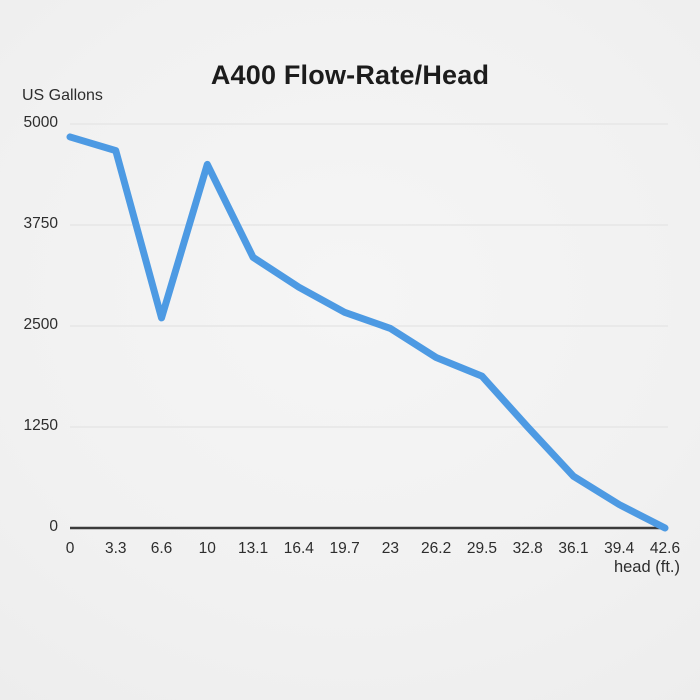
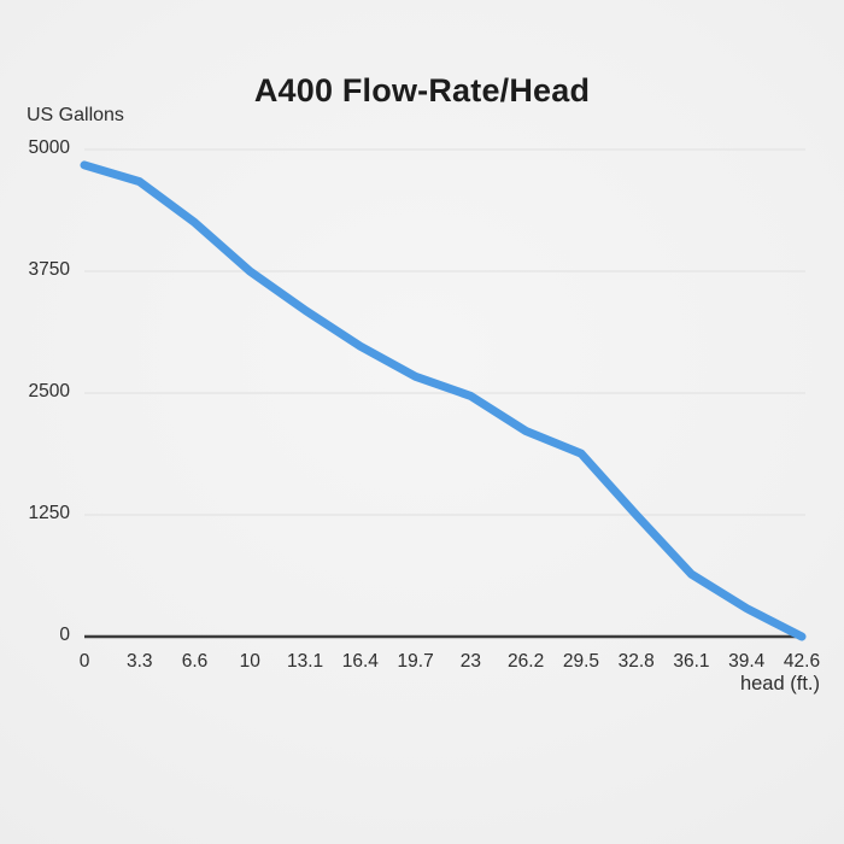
6.6: 2600 -> 4200
10: 4500 -> 3800
